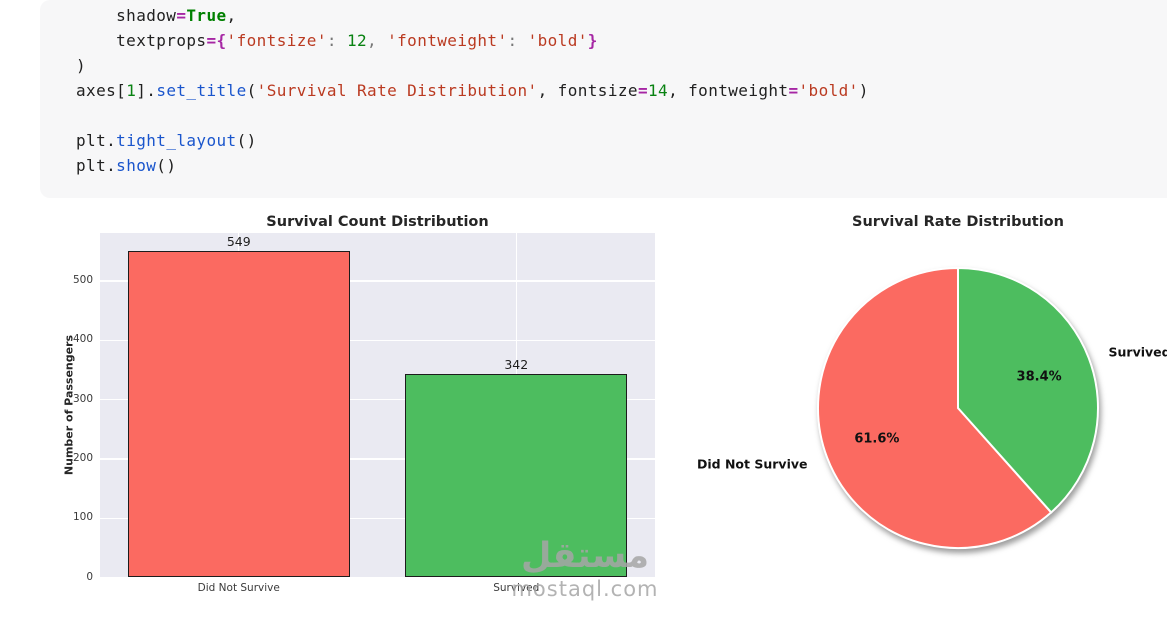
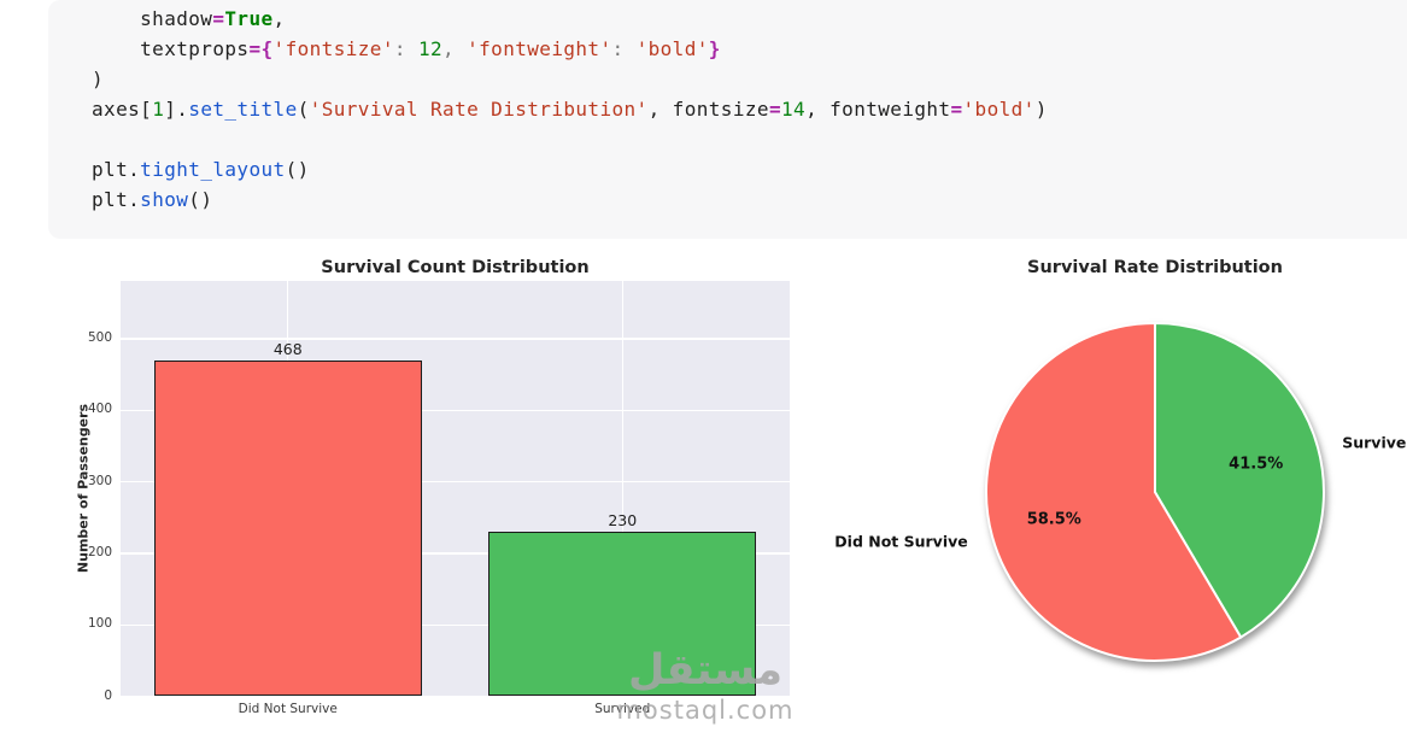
Survival Count Distribution/Did Not Survive: 549 -> 468
Survival Count Distribution/Survived: 342 -> 230
Survival Rate Distribution/Did Not Survive: 61.6% -> 58.5%
Survival Rate Distribution/Survived: 38.4% -> 41.5%
